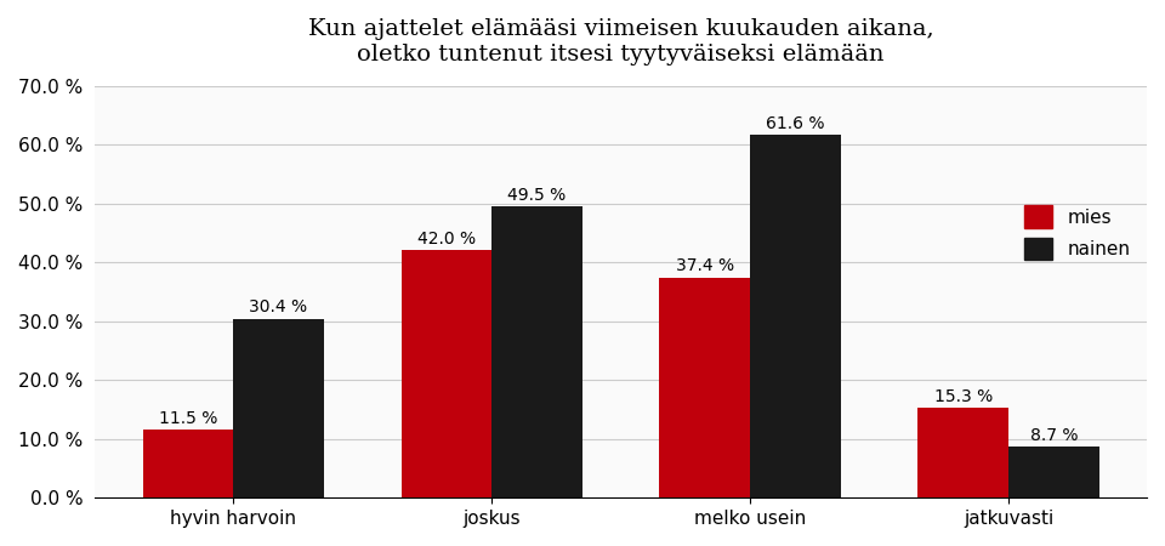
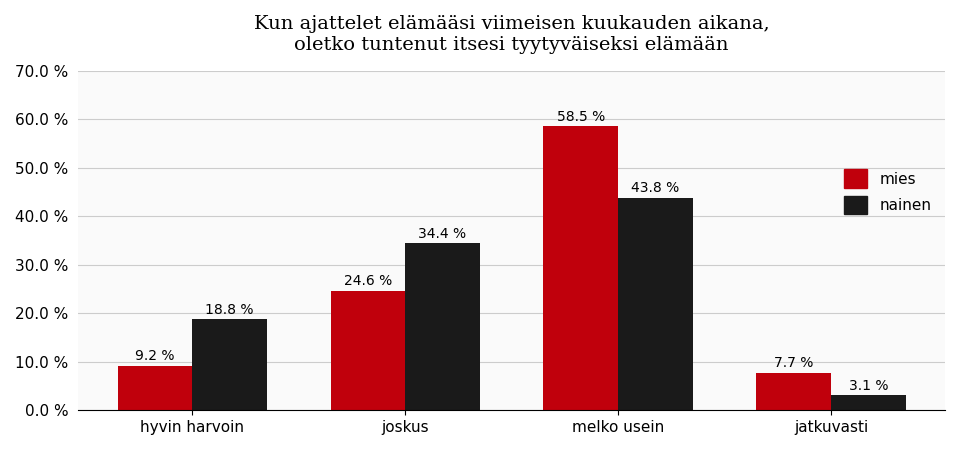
mies/hyvin harvoin: 11.5 -> 9.2
nainen/hyvin harvoin: 30.4 -> 18.8
mies/joskus: 42.0 -> 24.6
nainen/joskus: 49.5 -> 34.4
mies/melko usein: 37.4 -> 58.5
nainen/melko usein: 61.6 -> 43.8
mies/jatkuvasti: 15.3 -> 7.7
nainen/jatkuvasti: 8.7 -> 3.1
